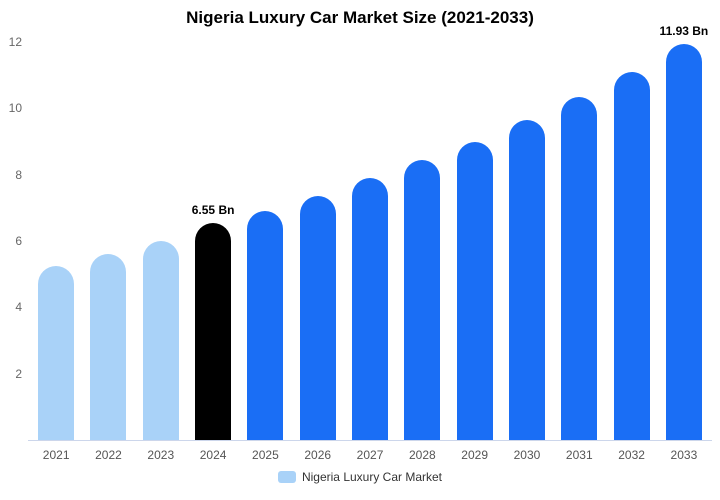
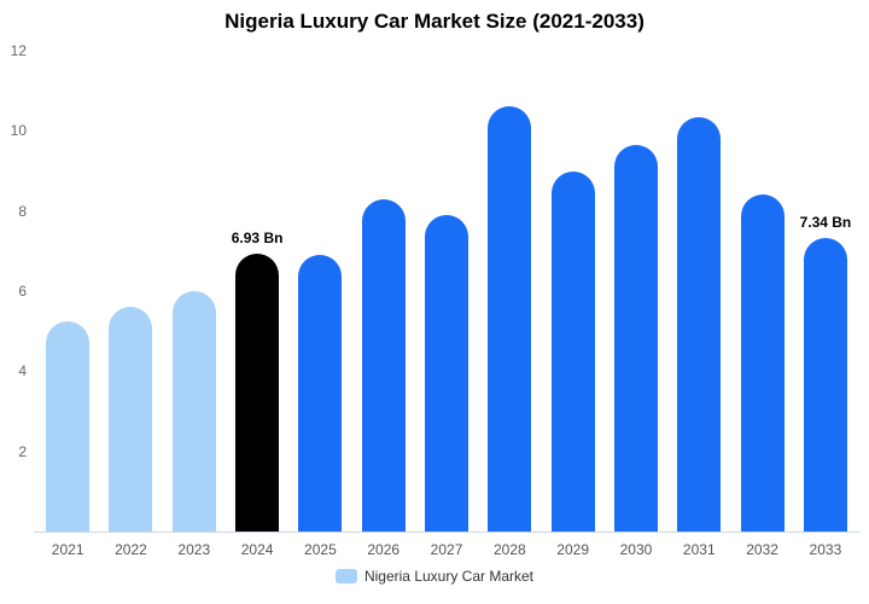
2024: 6.55 -> 6.93
2026: 7.3 -> 8.3
2028: 8.4 -> 10.6
2032: 11.1 -> 8.4
2033: 11.93 -> 7.34
